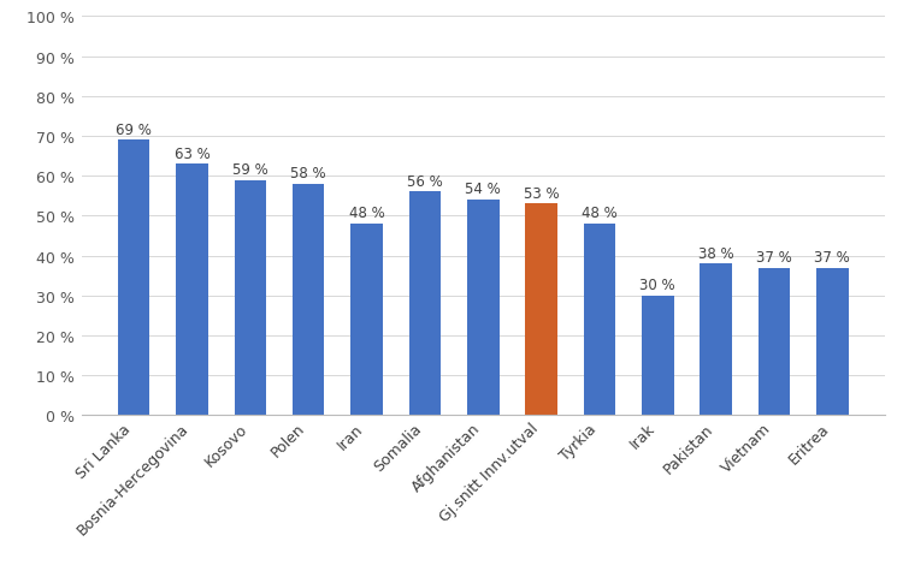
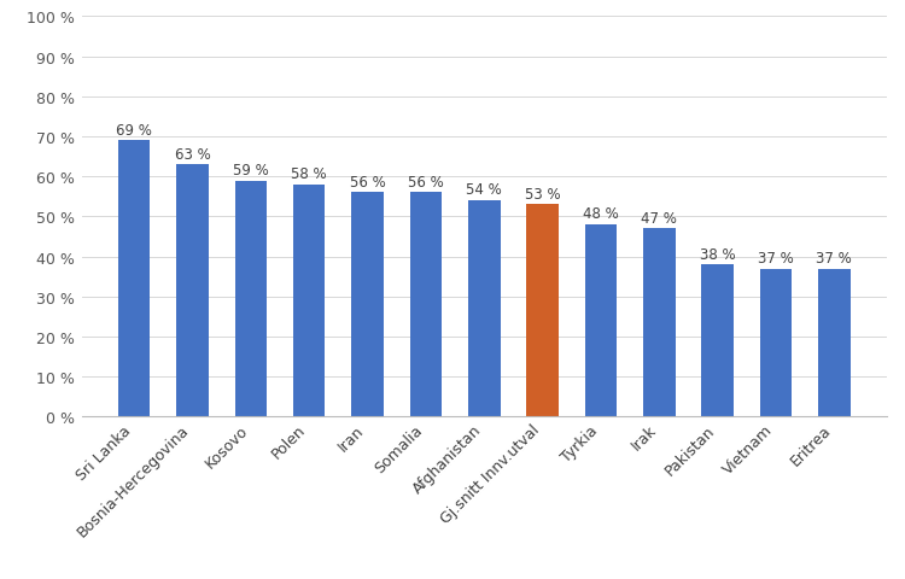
Iran: 48 -> 56
Irak: 30 -> 47
